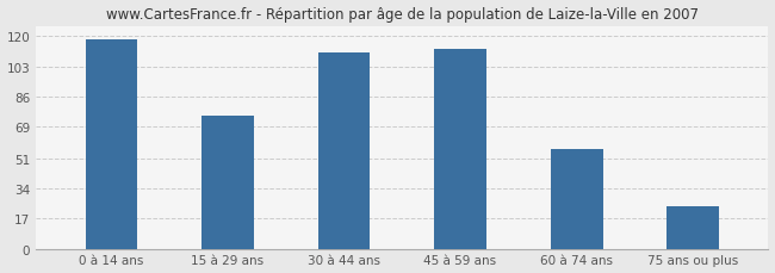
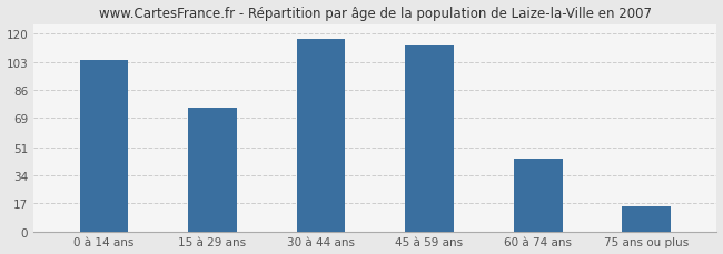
0 à 14 ans: 118 -> 104
30 à 44 ans: 111 -> 117
60 à 74 ans: 56 -> 44
75 ans ou plus: 24 -> 15
